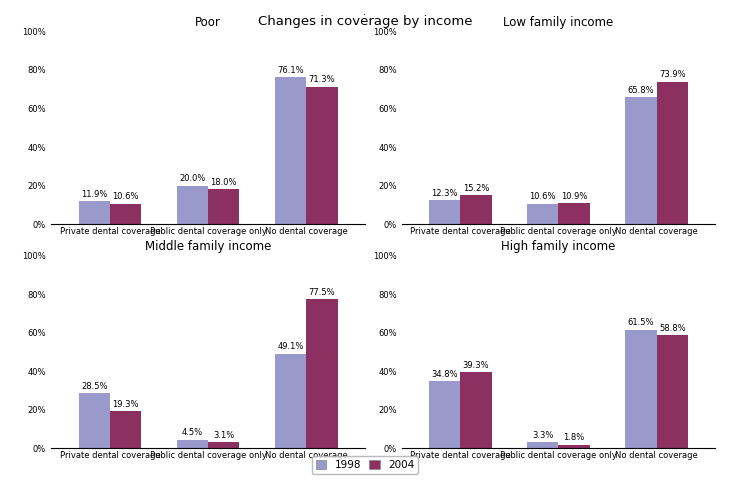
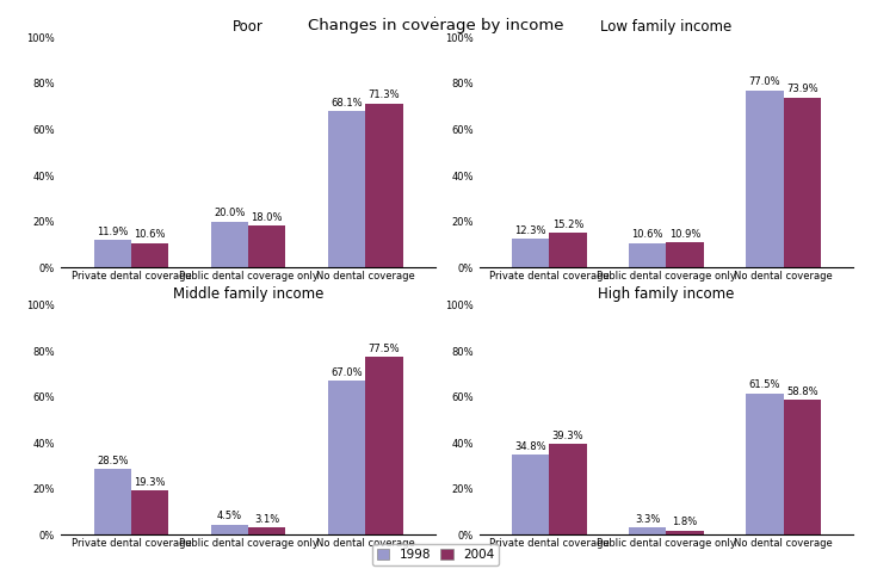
Poor/1998/No dental coverage: 76.1% -> 68.1%
Low family income/1998/No dental coverage: 65.8% -> 77.0%
Middle family income/1998/No dental coverage: 49.1% -> 67.0%
